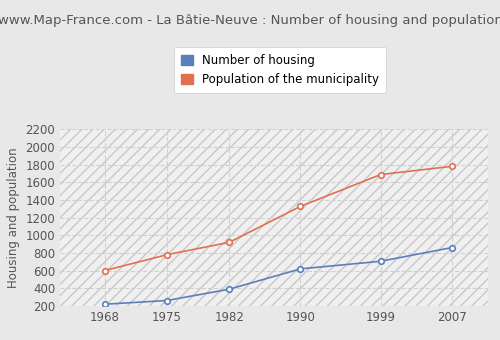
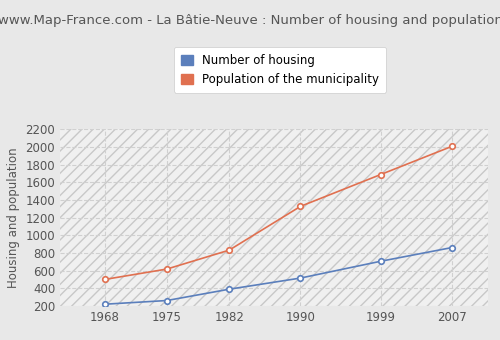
Population of the municipality/1968: 600 -> 500
Population of the municipality/1975: 780 -> 620
Population of the municipality/1982: 920 -> 830
Number of housing/1990: 620 -> 520
Population of the municipality/2007: 1780 -> 2010
